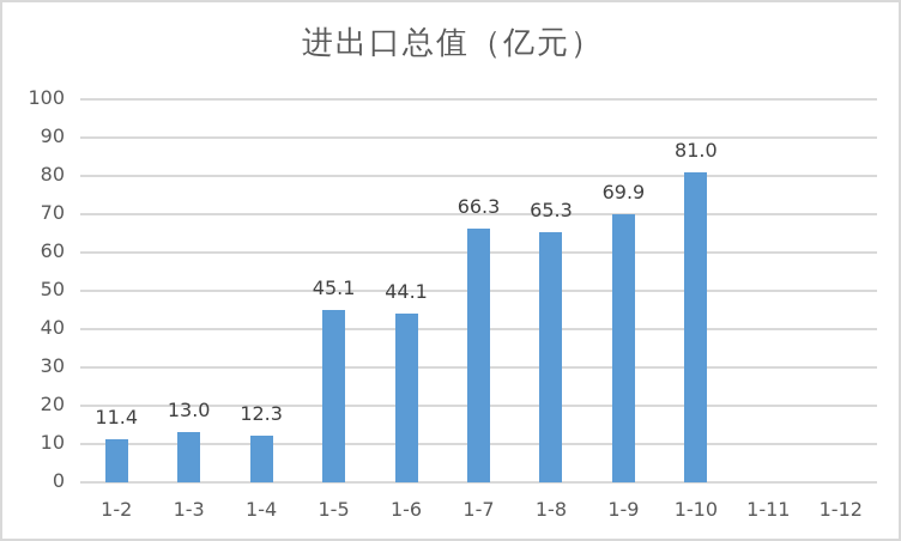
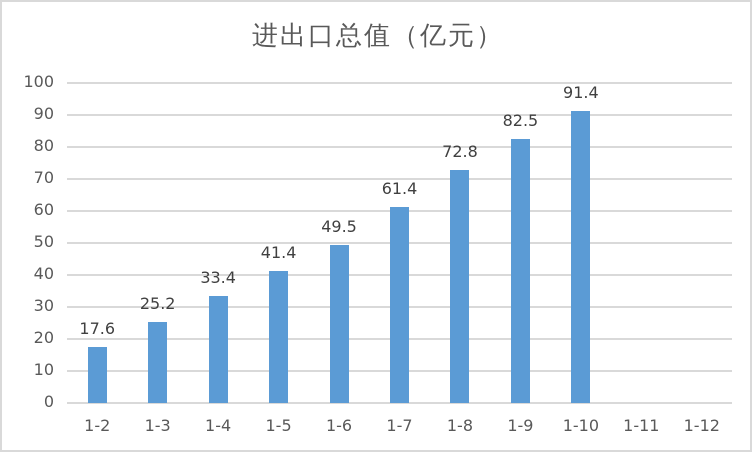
1-2: 11.4 -> 17.6
1-3: 13.0 -> 25.2
1-4: 12.3 -> 33.4
1-5: 45.1 -> 41.4
1-6: 44.1 -> 49.5
1-7: 66.3 -> 61.4
1-8: 65.3 -> 72.8
1-9: 69.9 -> 82.5
1-10: 81.0 -> 91.4
